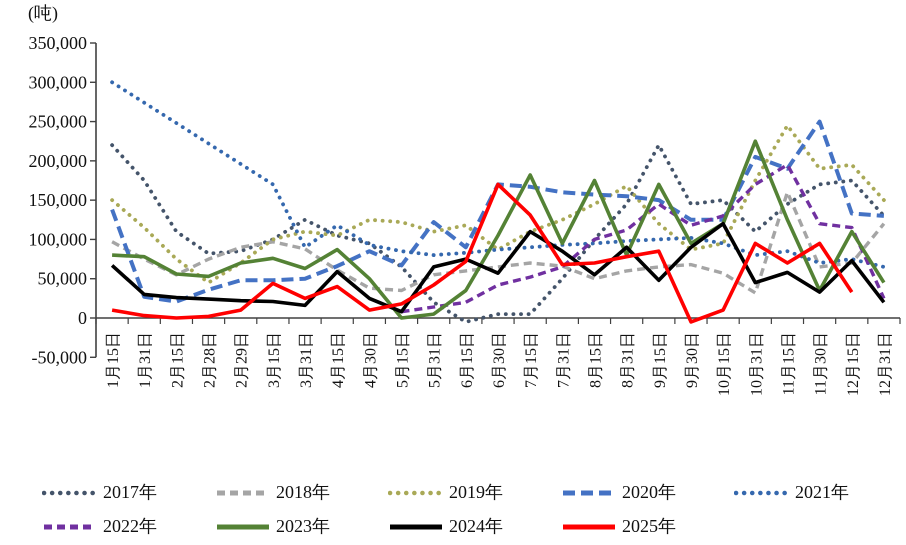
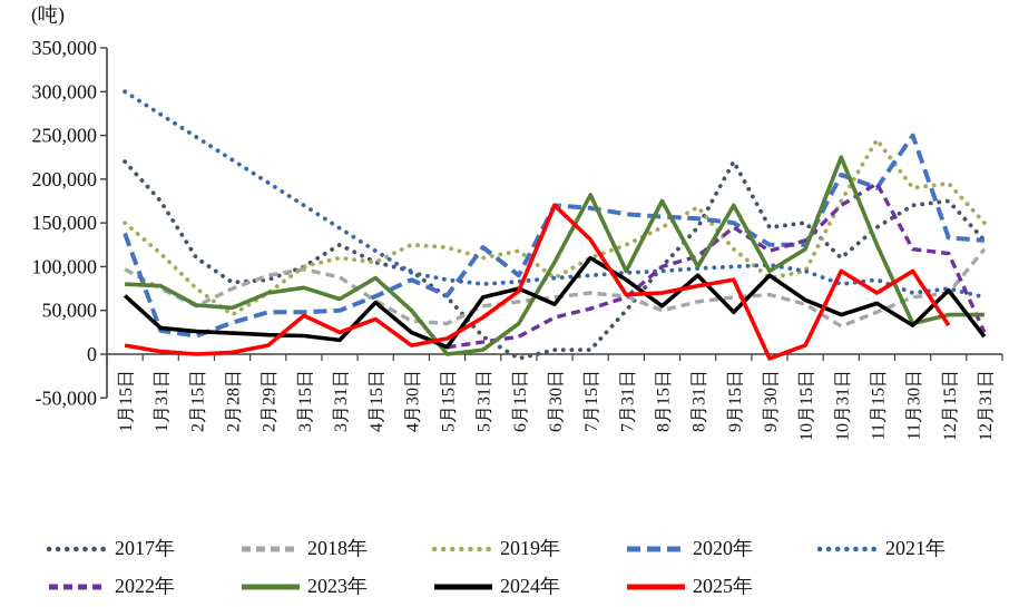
2021年/3月31日: 90000 -> 140000
2023年/8月31日: 80000 -> 100000
2024年/10月15日: 120000 -> 60000
2018年/11月15日: 160000 -> 50000
2023年/12月15日: 110000 -> 40000
